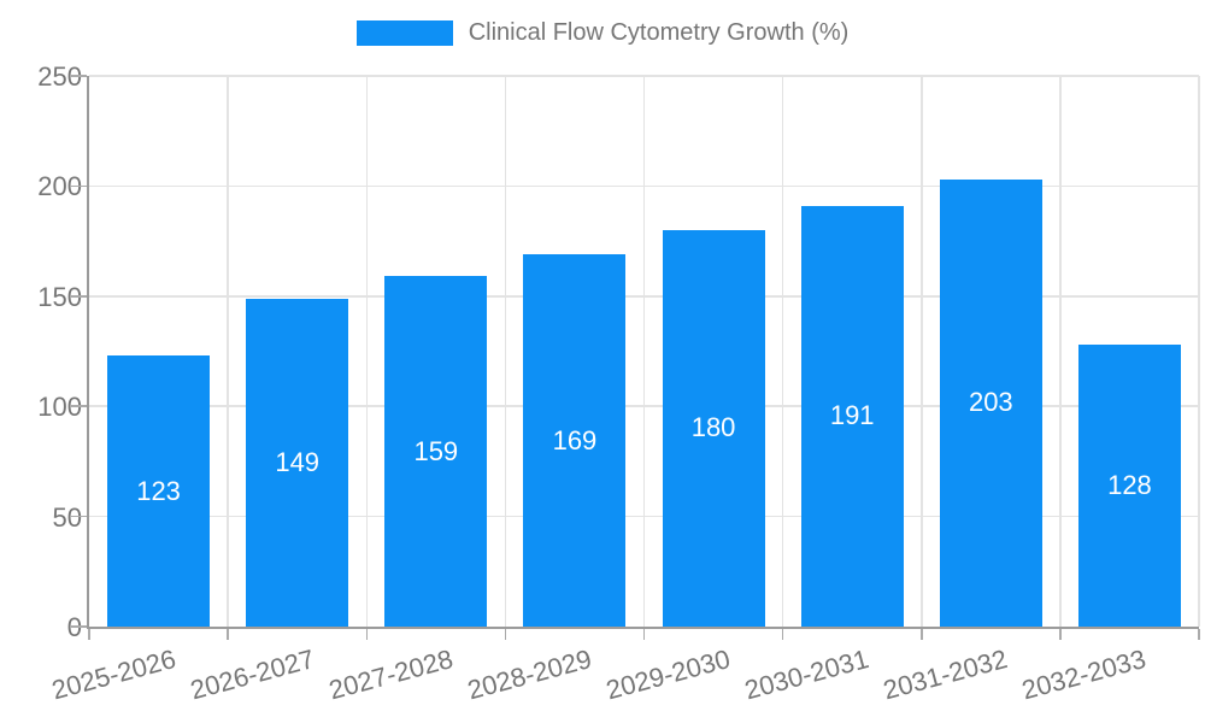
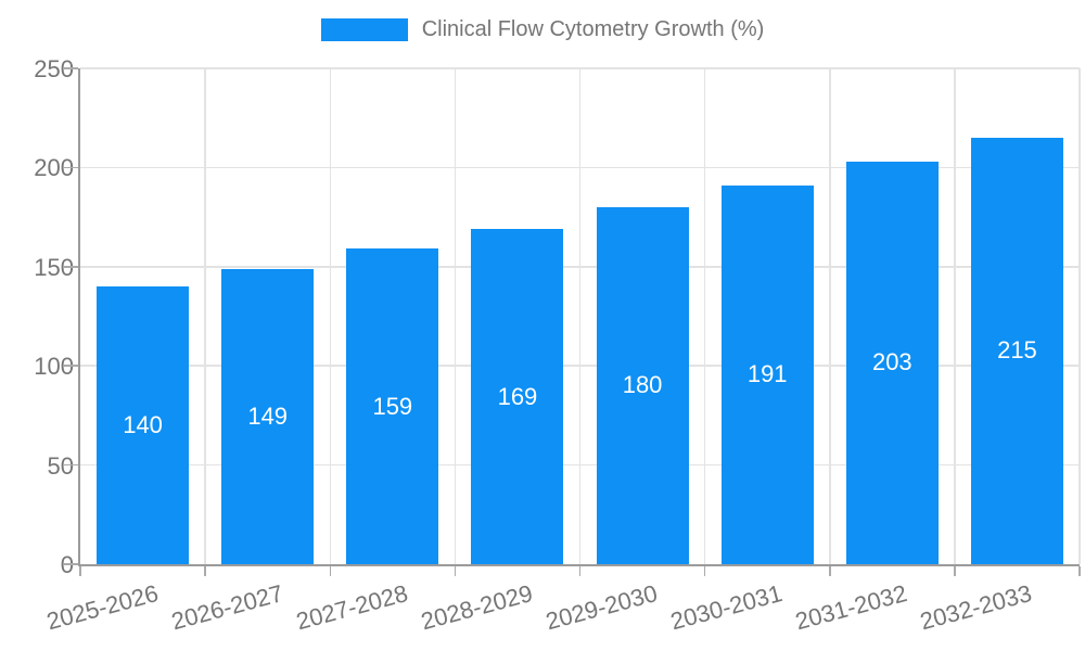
2025-2026: 123 -> 140
2032-2033: 128 -> 215
